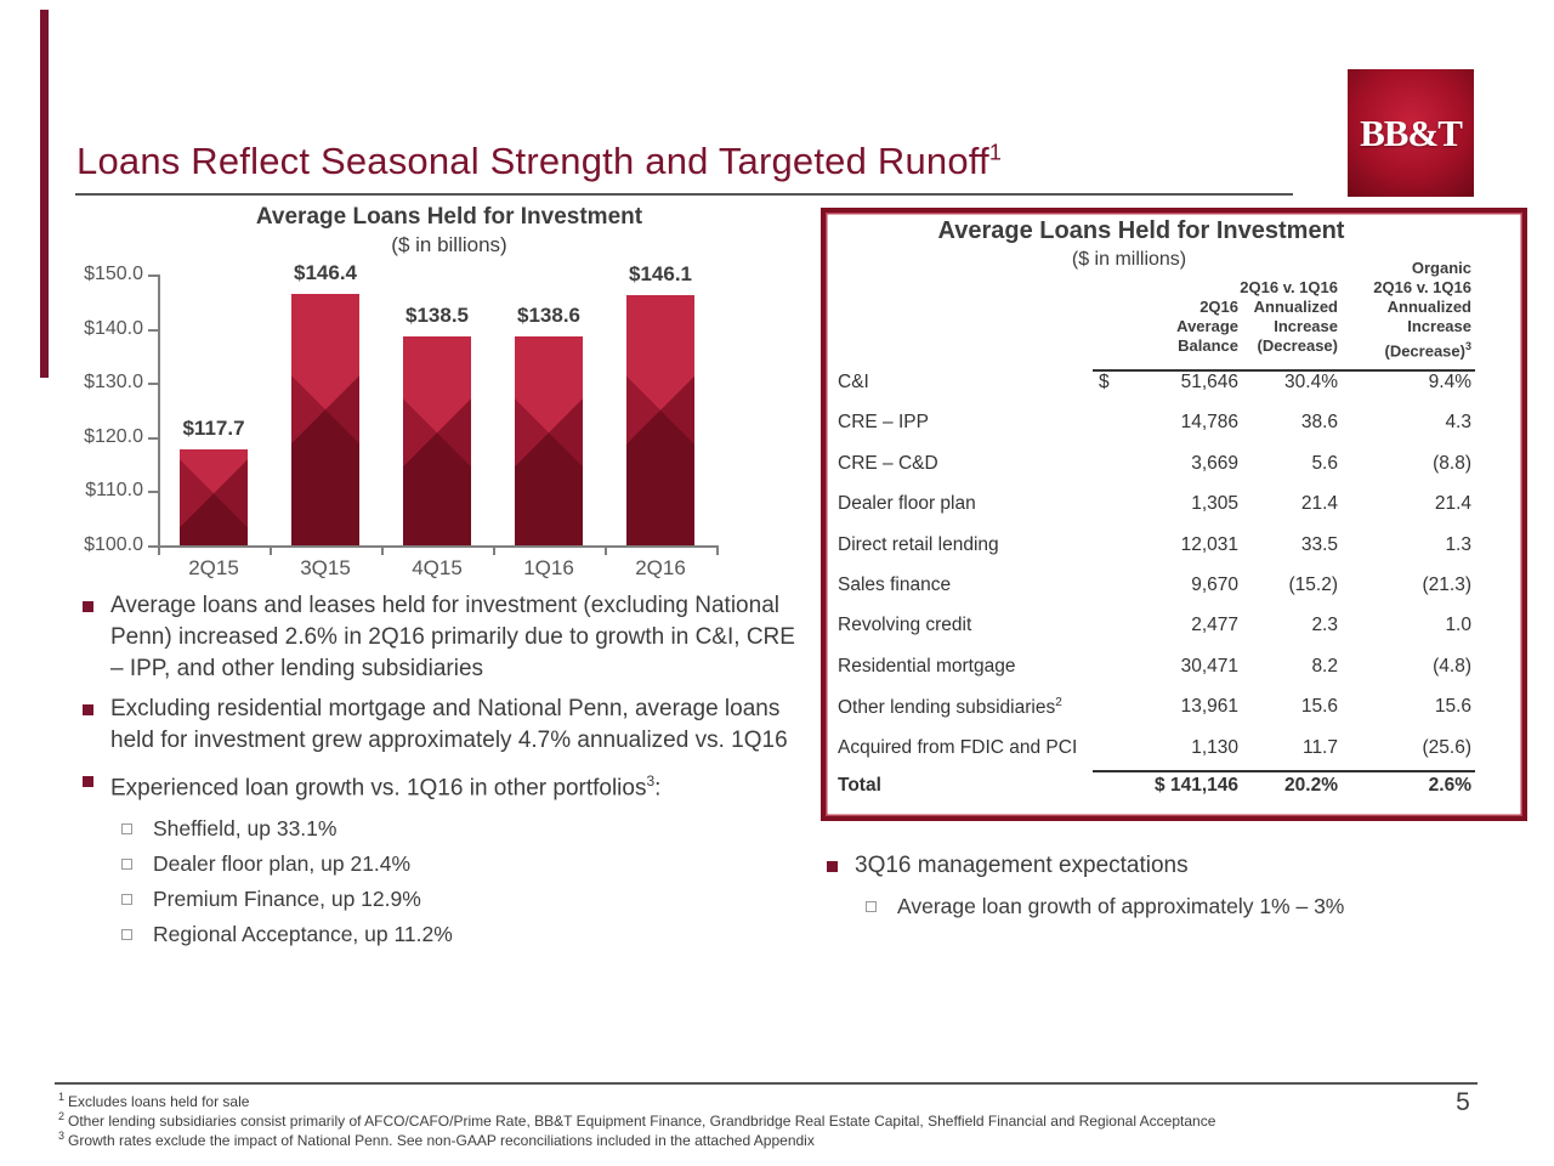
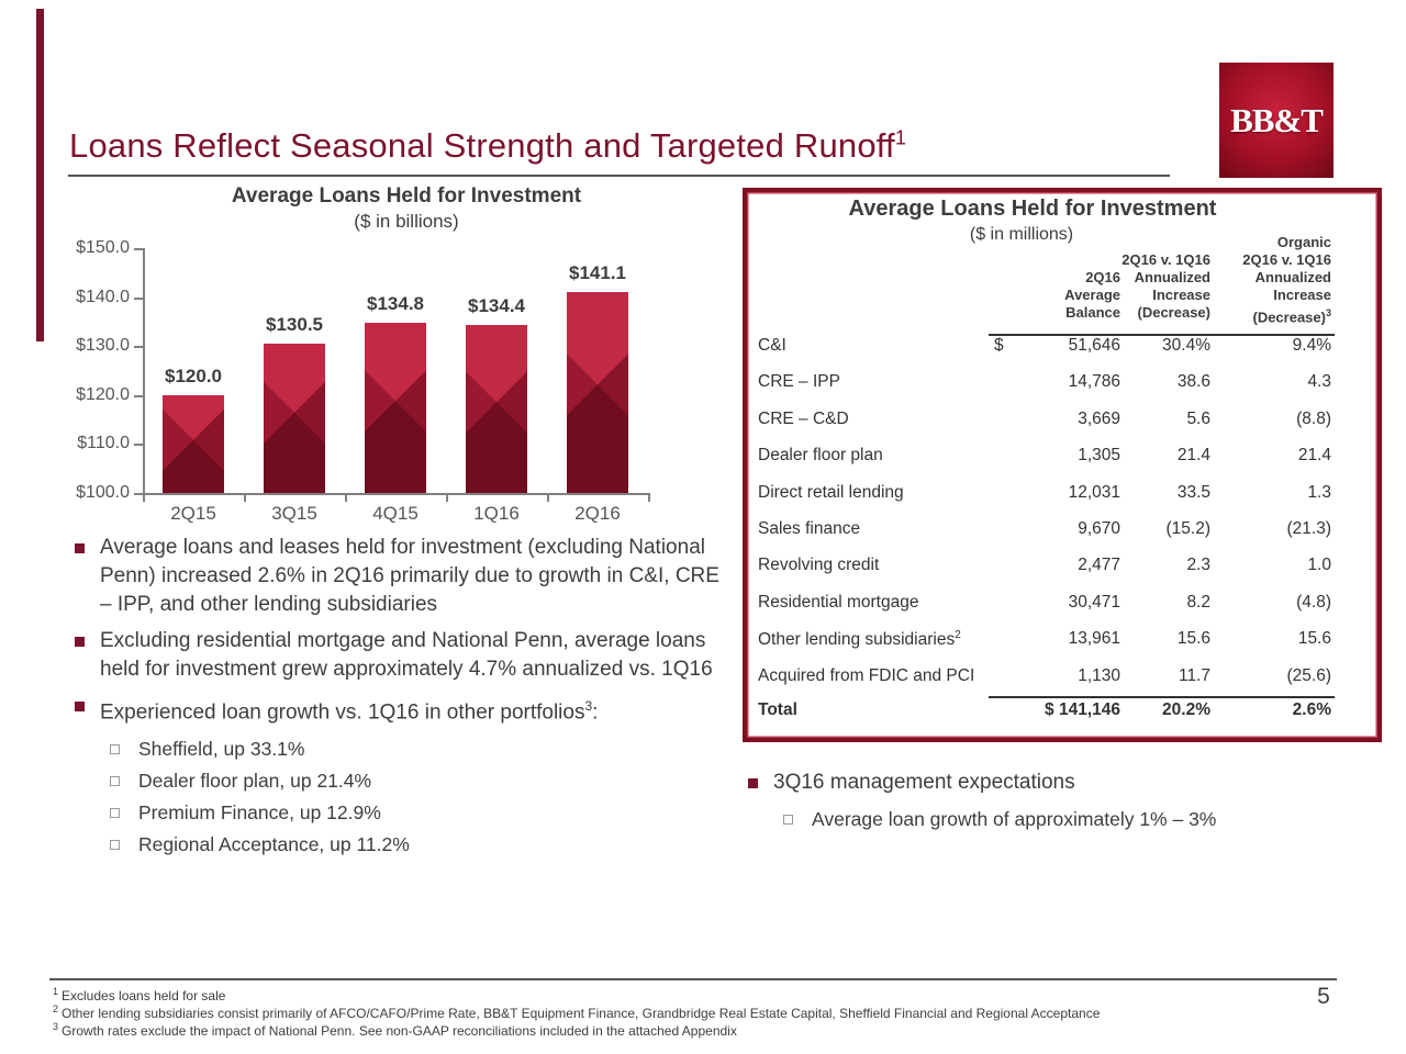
2Q15: $117.7 -> $120.0
3Q15: $146.4 -> $130.5
4Q15: $138.5 -> $134.8
1Q16: $138.6 -> $134.4
2Q16: $146.1 -> $141.1
